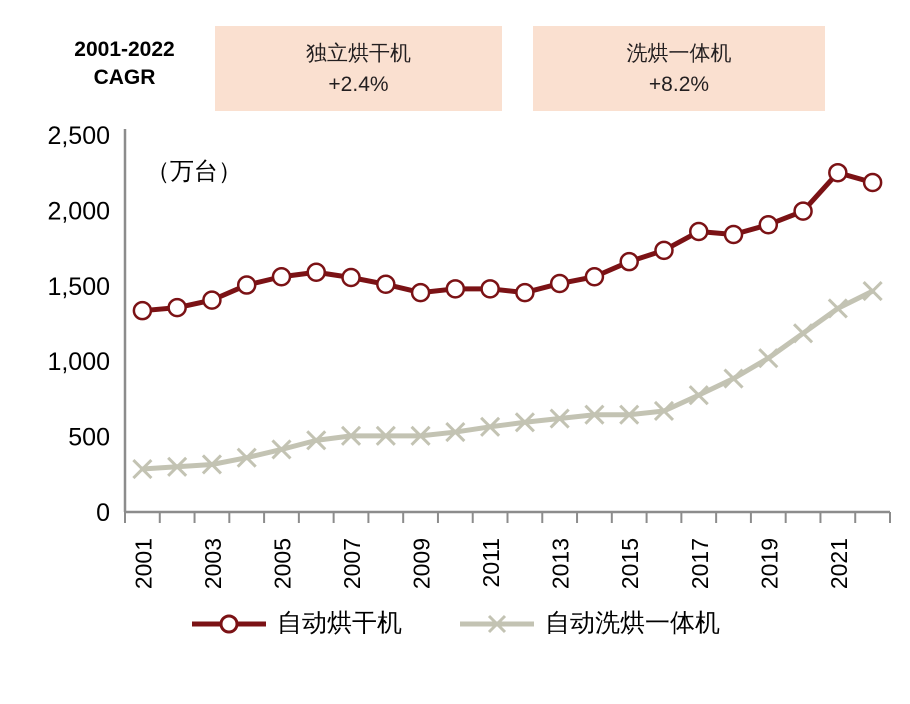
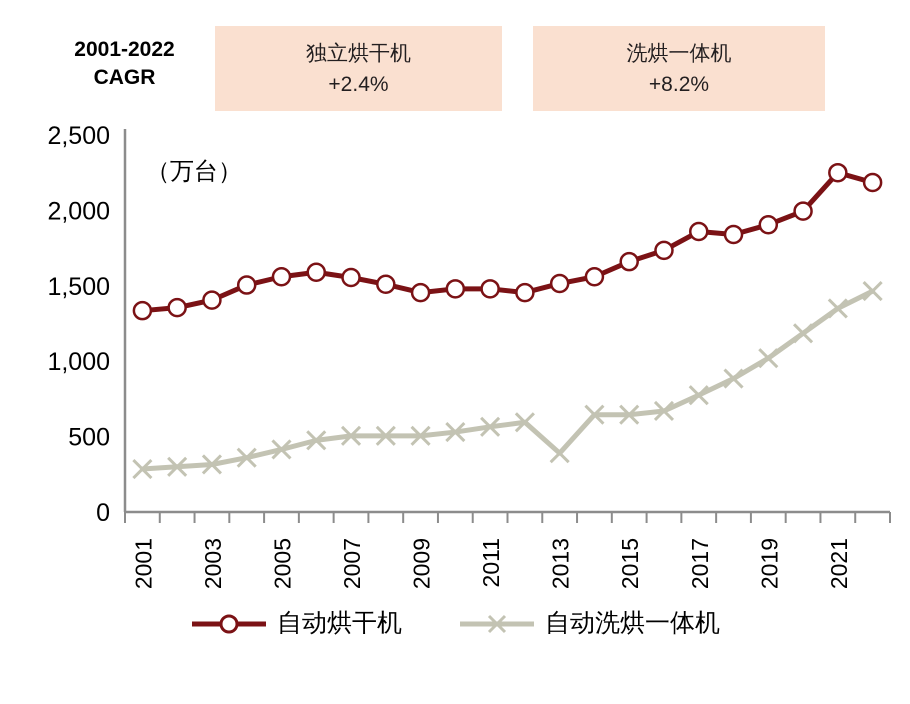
自动洗烘一体机/2013: 620 -> 390
